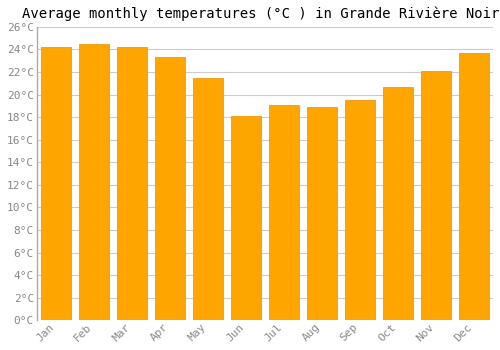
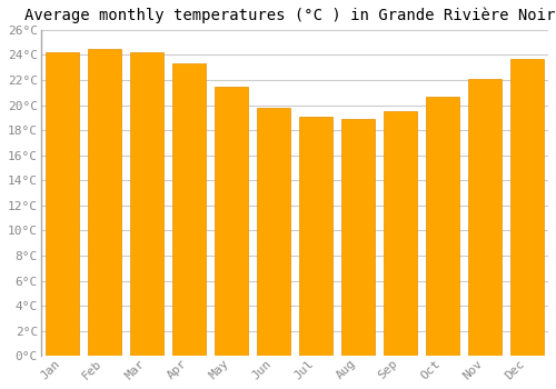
Jun: 18.1°C -> 19.8°C
